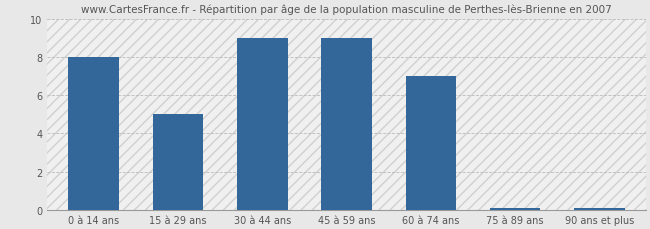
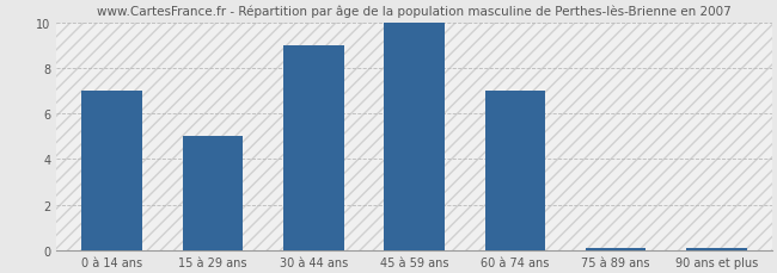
0 à 14 ans: 8.0 -> 7.0
45 à 59 ans: 9.0 -> 10.0
